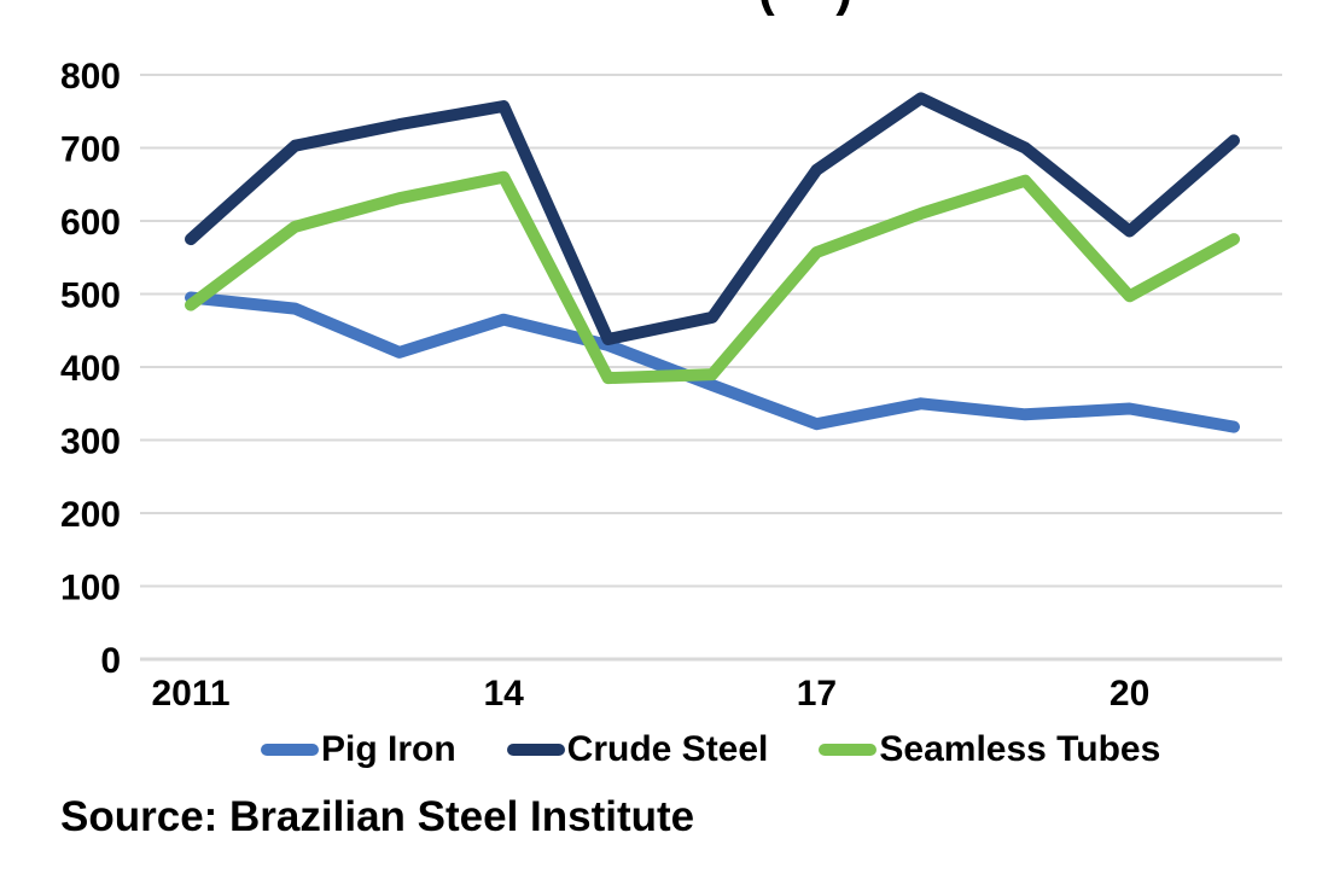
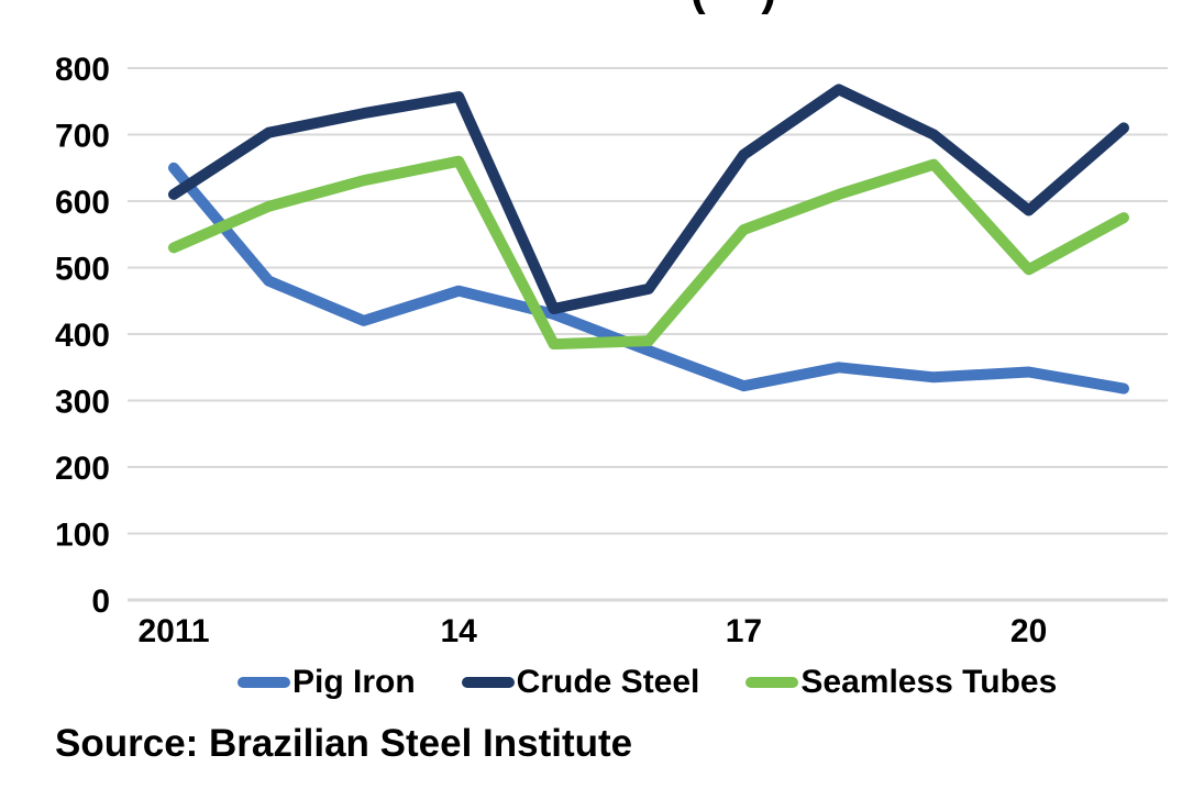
Pig Iron/2011: 500 -> 650
Crude Steel/2011: 580 -> 610
Seamless Tubes/2011: 480 -> 530
